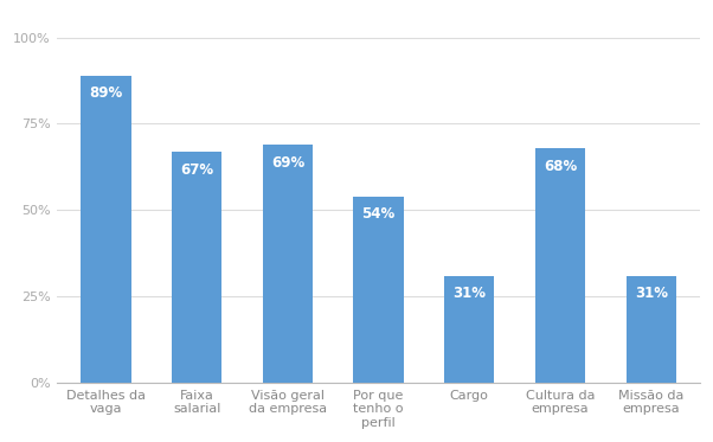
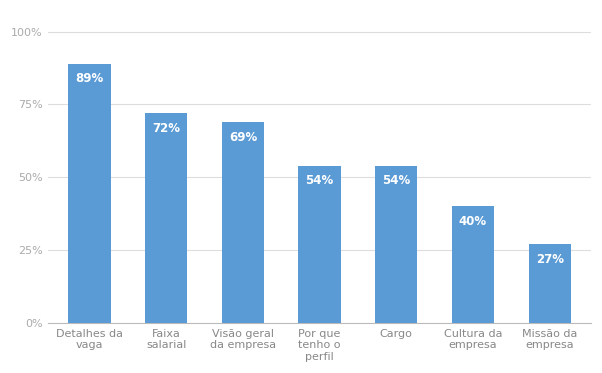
Faixa salarial: 67% -> 72%
Cargo: 31% -> 54%
Cultura da empresa: 68% -> 40%
Missão da empresa: 31% -> 27%
